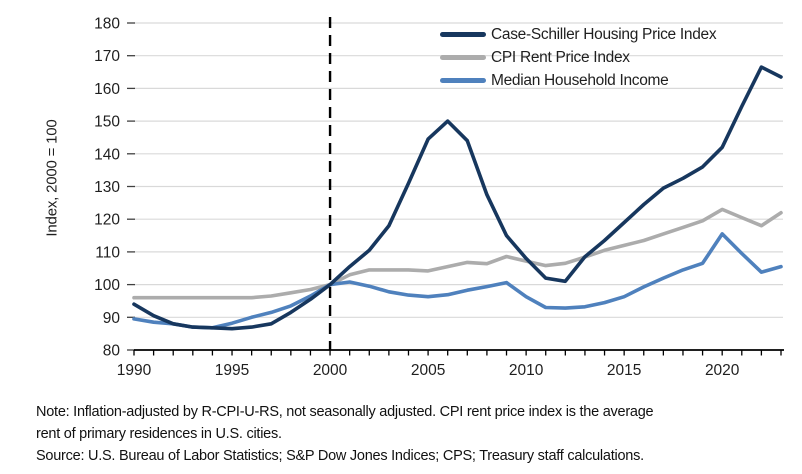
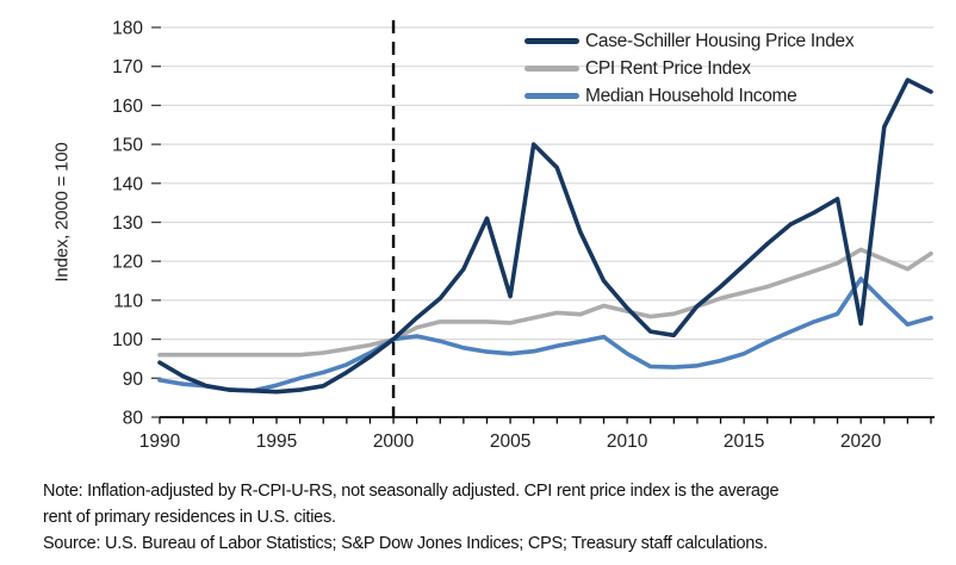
Case-Schiller Housing Price Index/2005: 144 -> 111
Case-Schiller Housing Price Index/2020: 142 -> 104
